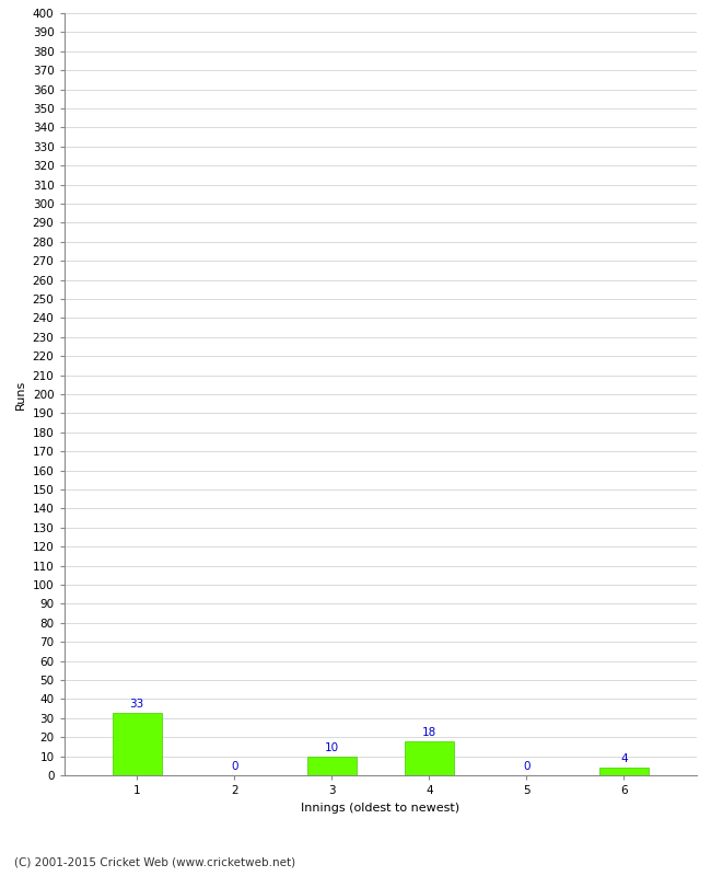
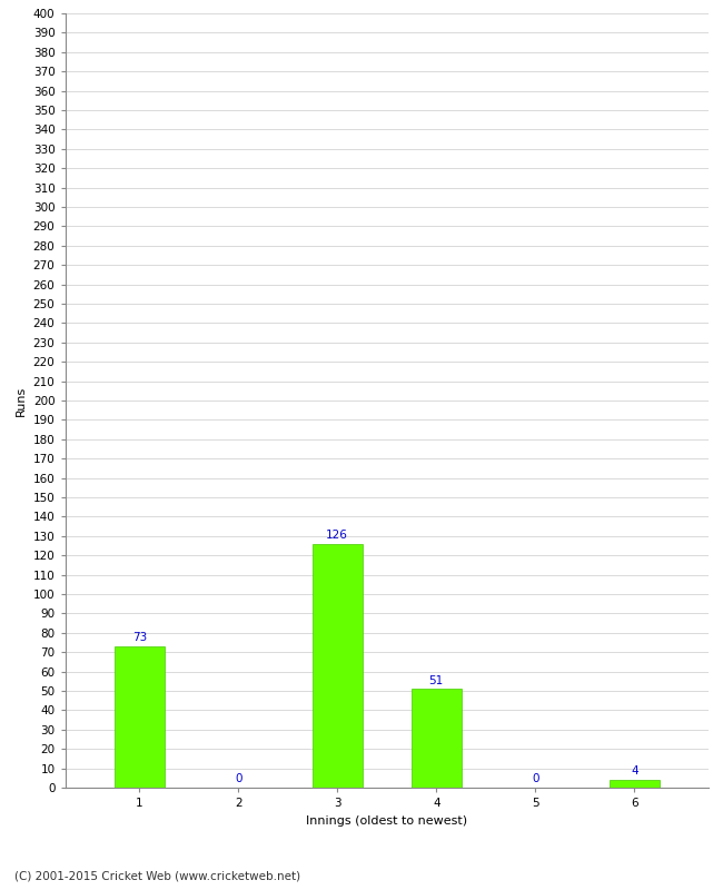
1: 33 -> 73
3: 10 -> 126
4: 18 -> 51
